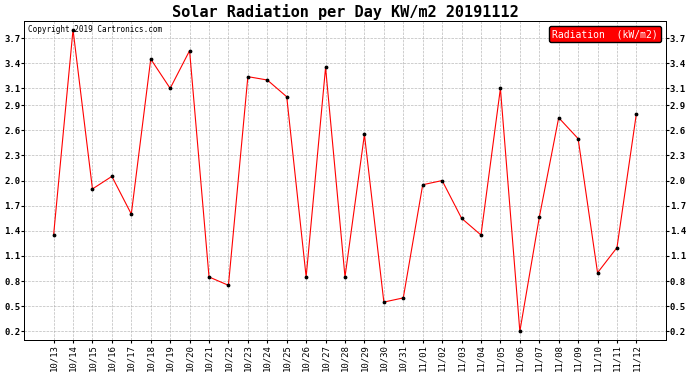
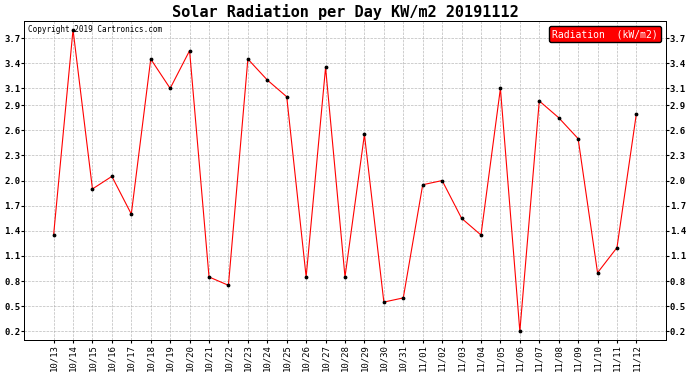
10/23: 3.24 -> 3.45
11/07: 1.56 -> 2.95
